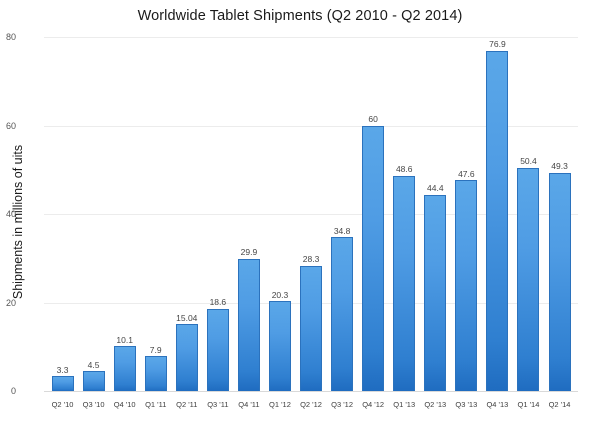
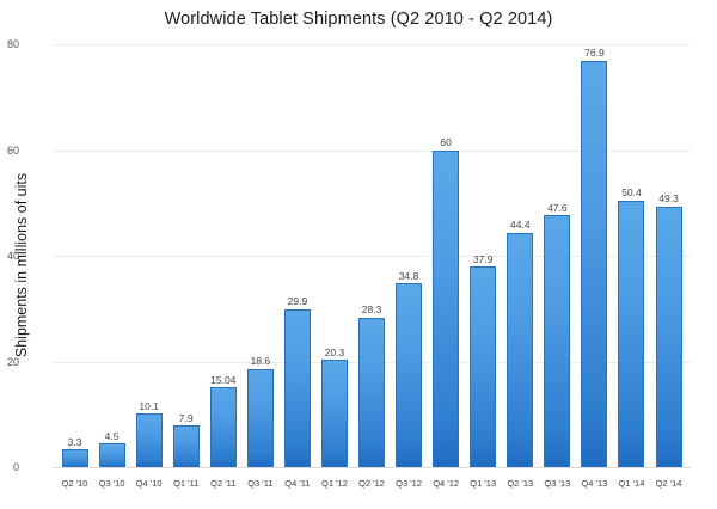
Q1 '13: 48.6 -> 37.9
